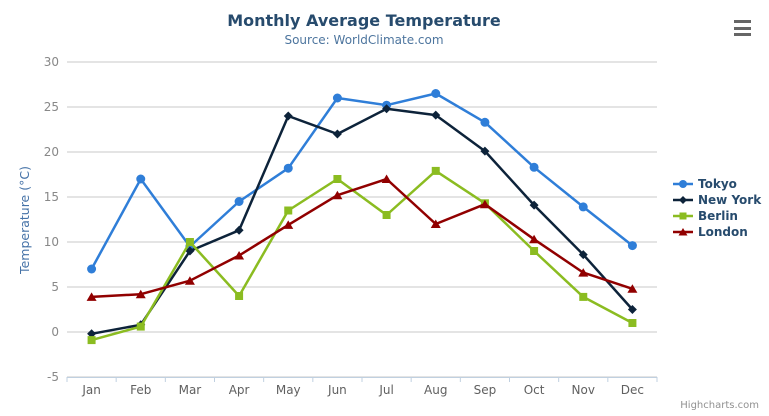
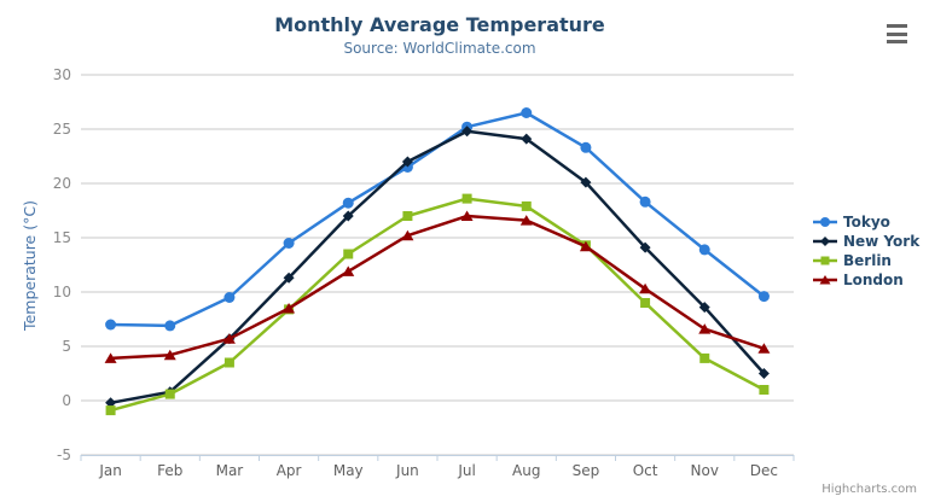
Tokyo/Feb: 17 -> 7
New York/Mar: 9 -> 6
Berlin/Mar: 10 -> 4
Berlin/Apr: 4 -> 8
New York/May: 24 -> 17
Tokyo/Jun: 26 -> 22
Berlin/Jul: 13 -> 19
London/Aug: 12 -> 17
